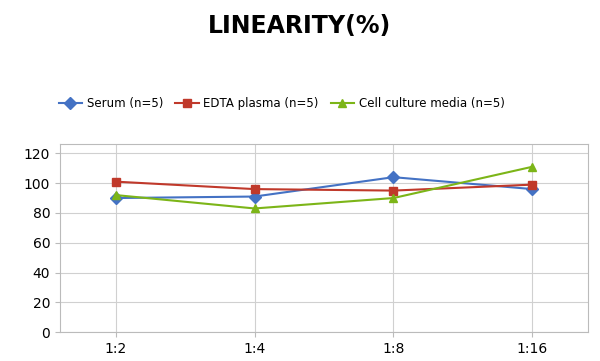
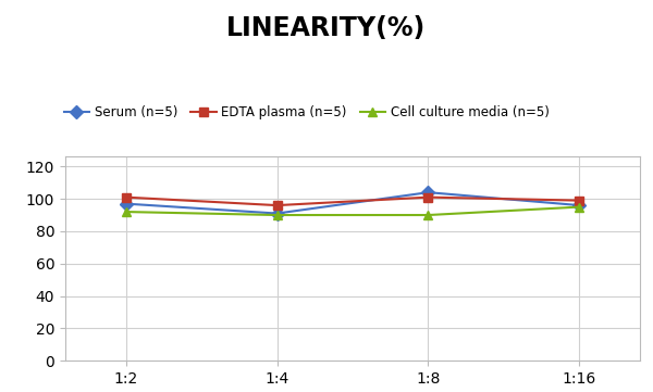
Serum (n=5)/1:2: 90 -> 97
Cell culture media (n=5)/1:4: 83 -> 90
EDTA plasma (n=5)/1:8: 95 -> 101
Cell culture media (n=5)/1:16: 111 -> 95
